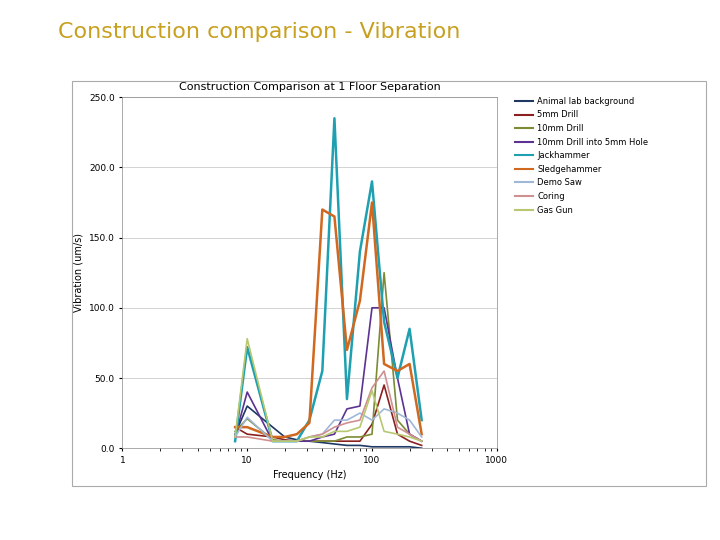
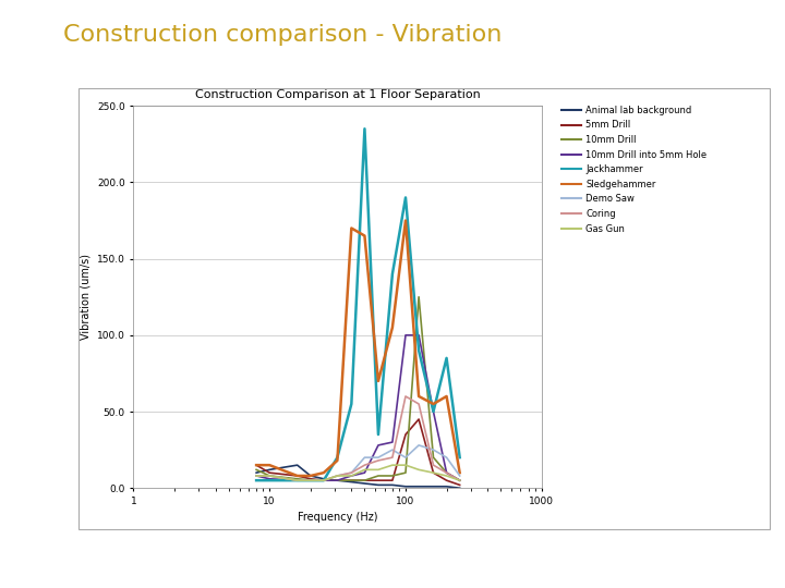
Animal lab background/10: 30 -> 12
10mm Drill/10: 21 -> 8
10mm Drill into 5mm Hole/10: 40 -> 6
Jackhammer/10: 72 -> 5
Demo Saw/10: 22 -> 8
Gas Gun/10: 78 -> 8
5mm Drill/100: 17 -> 35
Coring/100: 43 -> 60
Gas Gun/100: 41 -> 15
